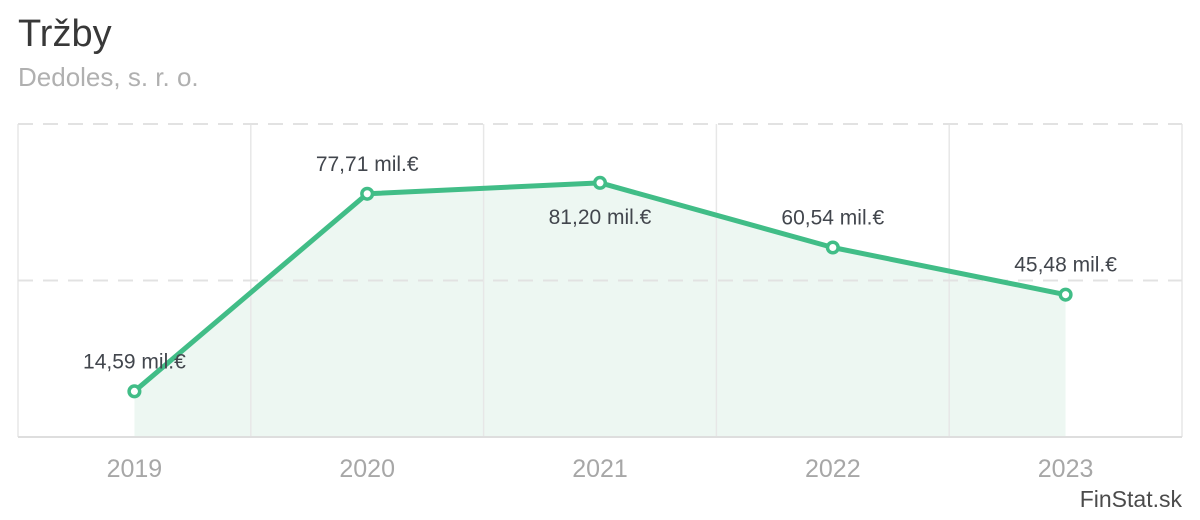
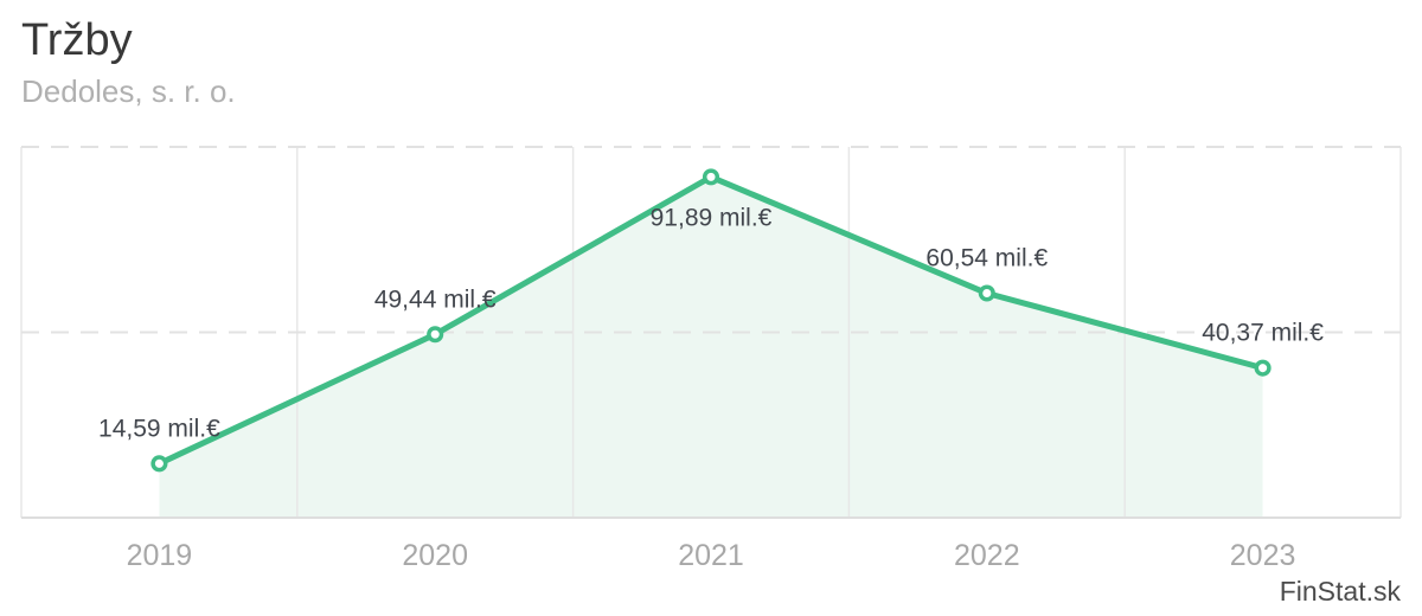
2020: 77,71 -> 49,44
2021: 81,20 -> 91,89
2023: 45,48 -> 40,37
